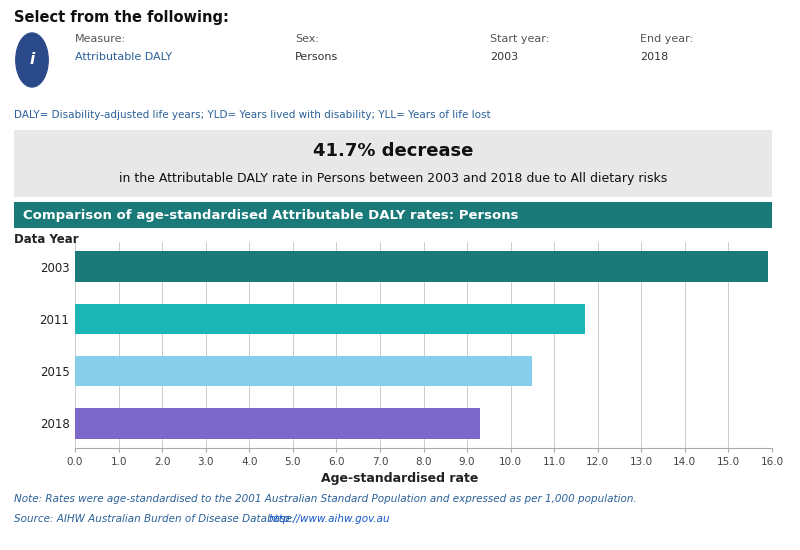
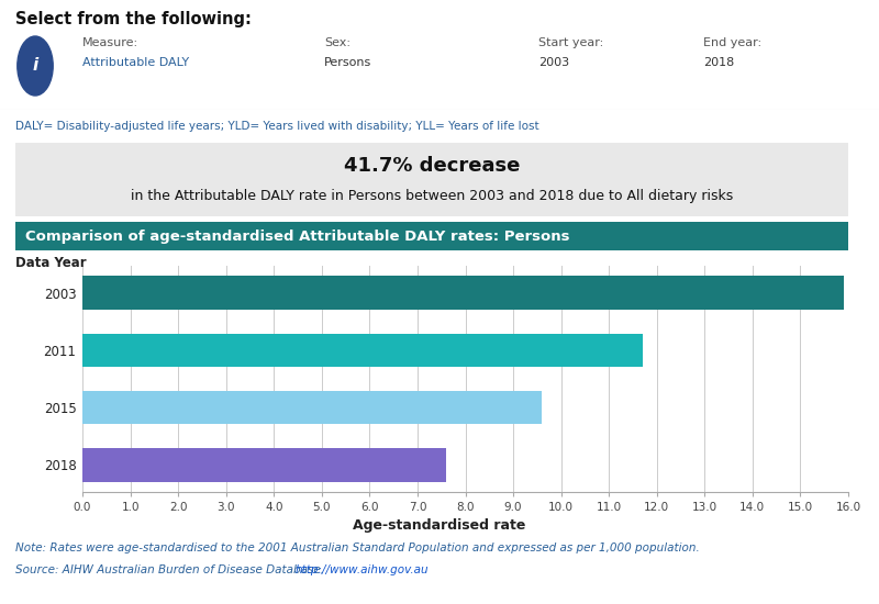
2015: 10.5 -> 9.6
2018: 9.3 -> 7.6
